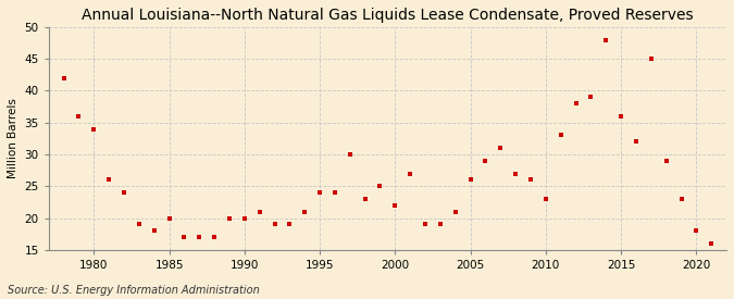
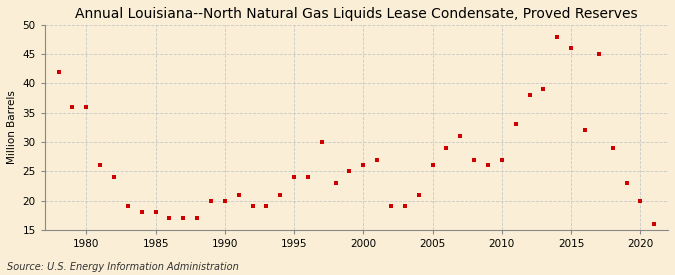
1980: 34 -> 36
1985: 20 -> 18
2000: 22 -> 26
2010: 23 -> 27
2015: 36 -> 46
2020: 18 -> 20
